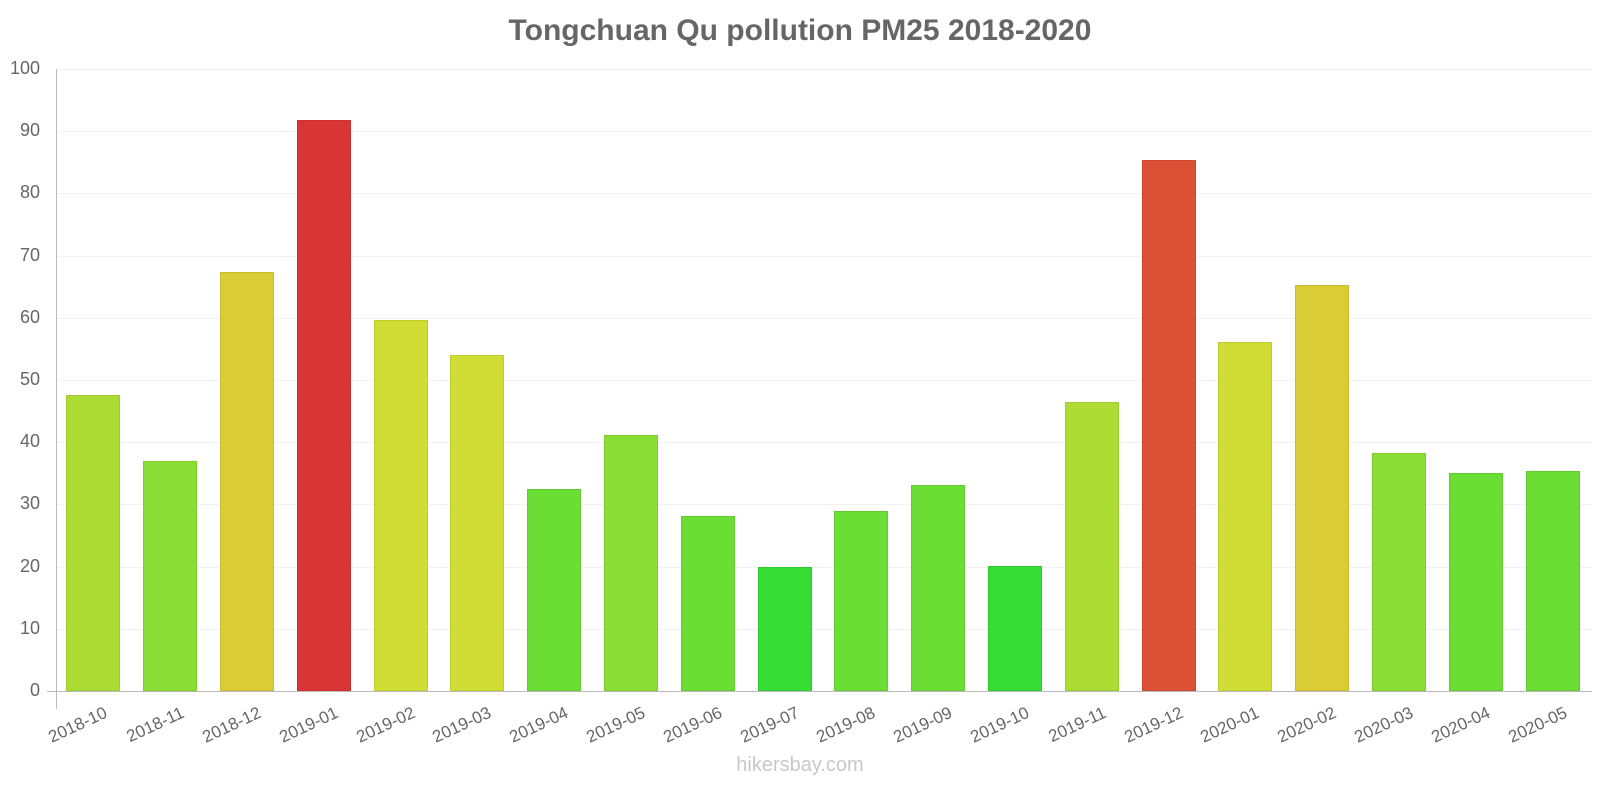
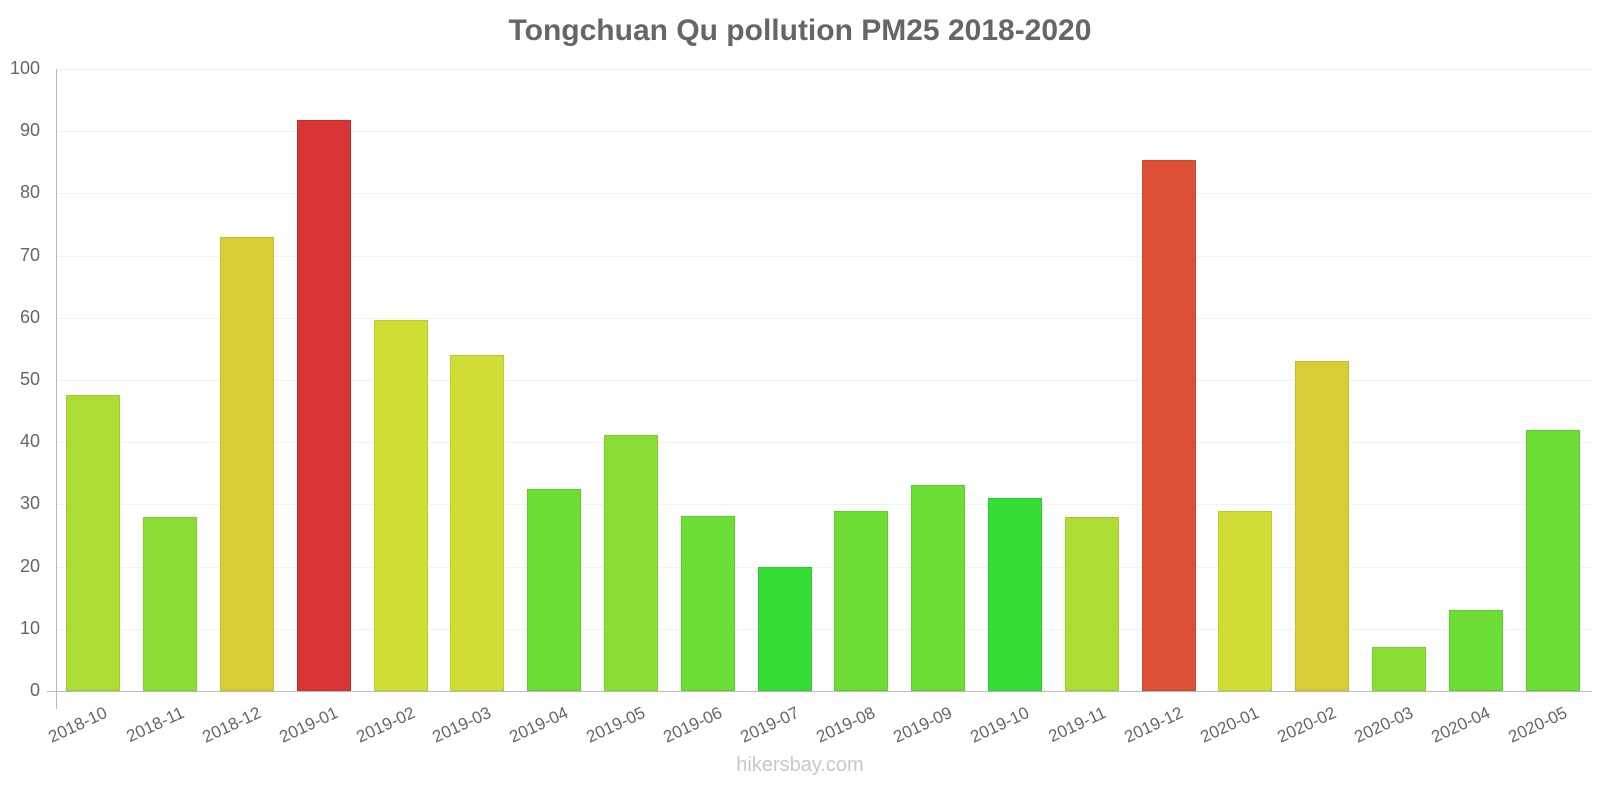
2018-11: 37 -> 28
2018-12: 67 -> 73
2019-10: 20 -> 31
2019-11: 46 -> 28
2020-01: 56 -> 29
2020-02: 65 -> 53
2020-03: 38 -> 7
2020-04: 35 -> 13
2020-05: 35 -> 42
